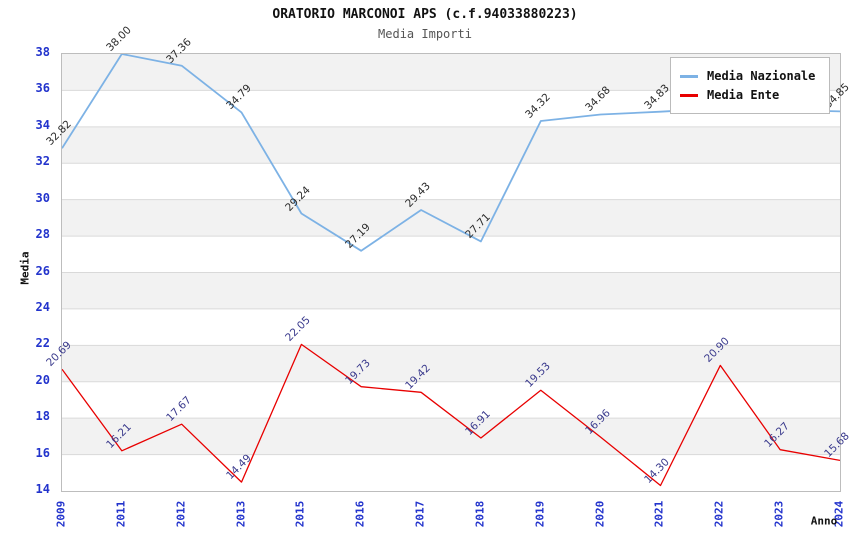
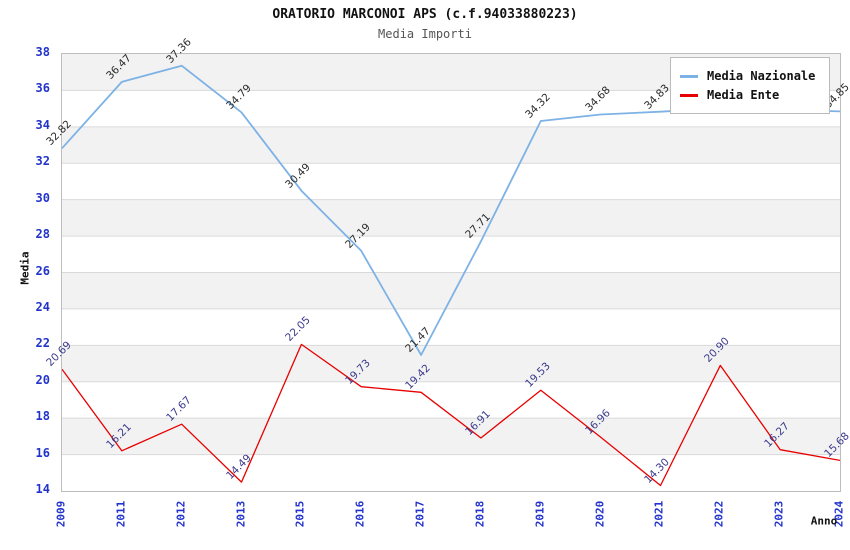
Media Nazionale/2011: 38.00 -> 36.47
Media Nazionale/2015: 29.24 -> 30.49
Media Nazionale/2017: 29.43 -> 21.47
